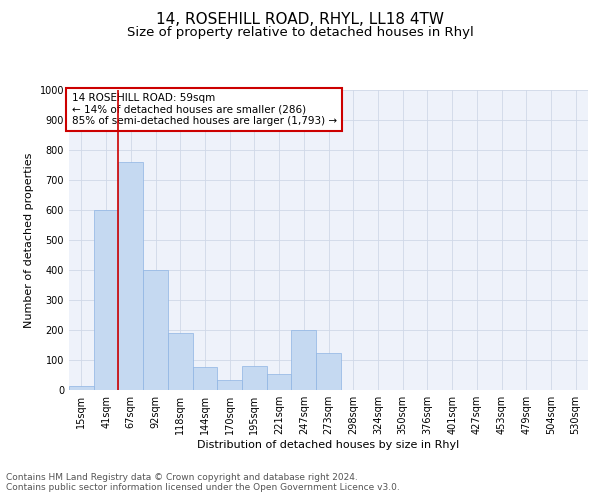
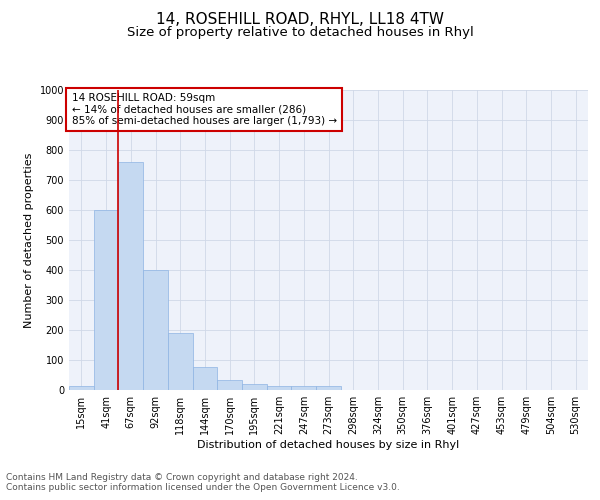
195sqm: 80 -> 20
221sqm: 55 -> 15
247sqm: 200 -> 12
273sqm: 125 -> 12
